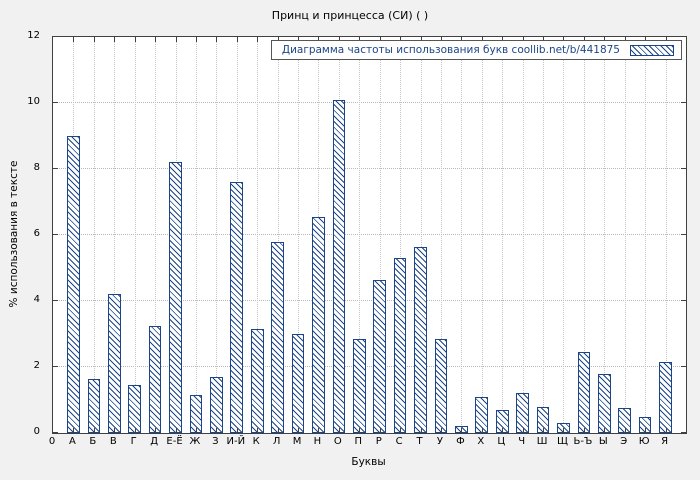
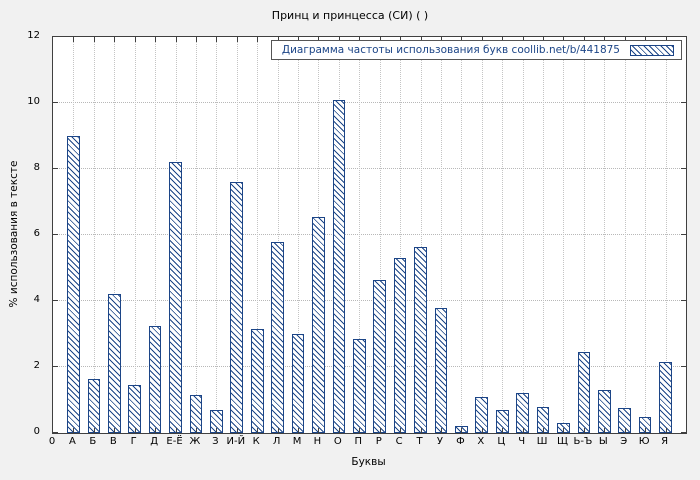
З: 1.7 -> 0.7
У: 2.9 -> 3.8
Ы: 1.8 -> 1.3
